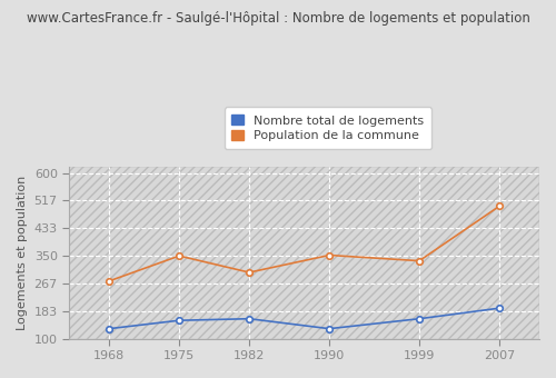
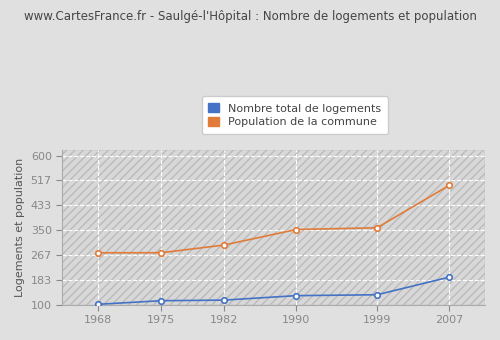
Nombre total de logements/1968: 130 -> 101
Nombre total de logements/1975: 155 -> 113
Population de la commune/1975: 350 -> 274
Nombre total de logements/1982: 160 -> 115
Nombre total de logements/1999: 160 -> 133
Population de la commune/1999: 335 -> 358
